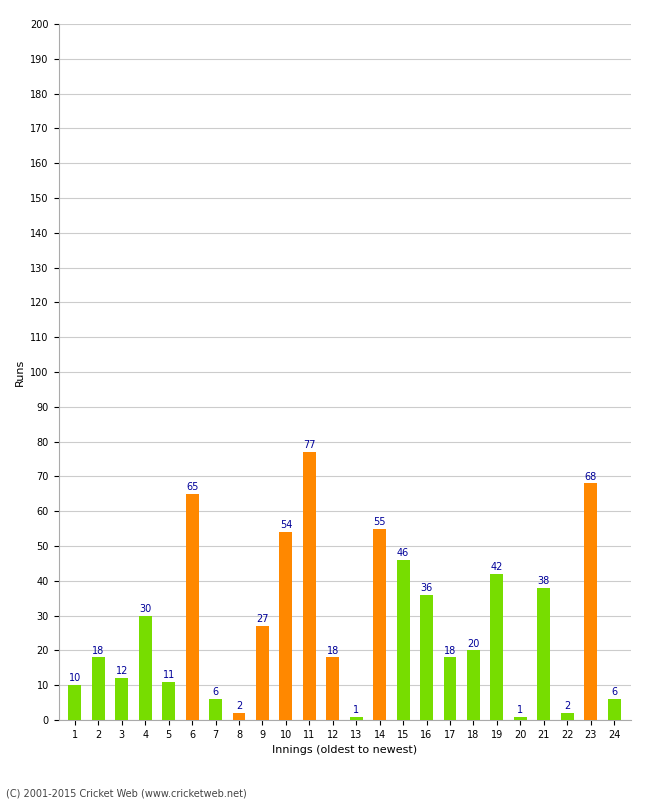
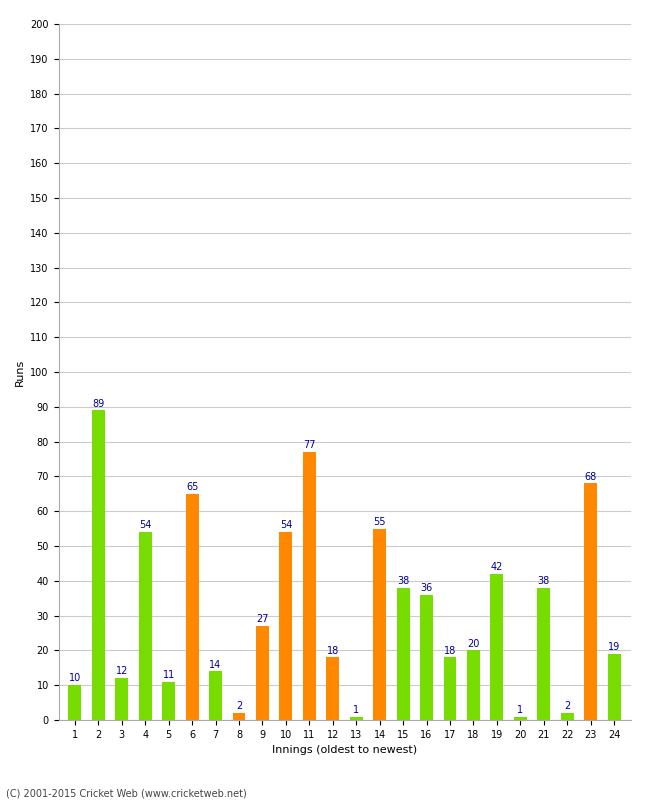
2: 18 -> 89
4: 30 -> 54
7: 6 -> 14
15: 46 -> 38
24: 6 -> 19
